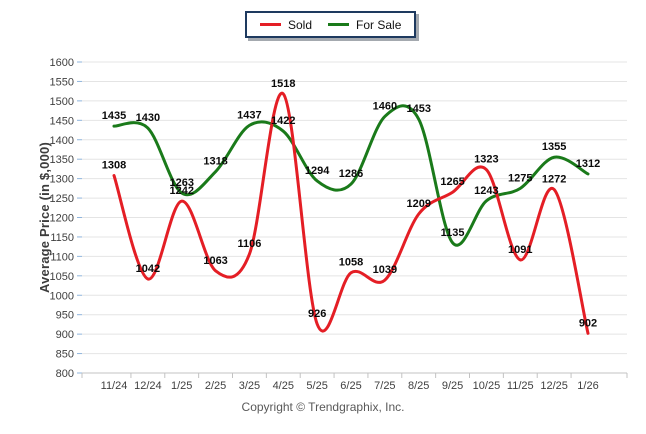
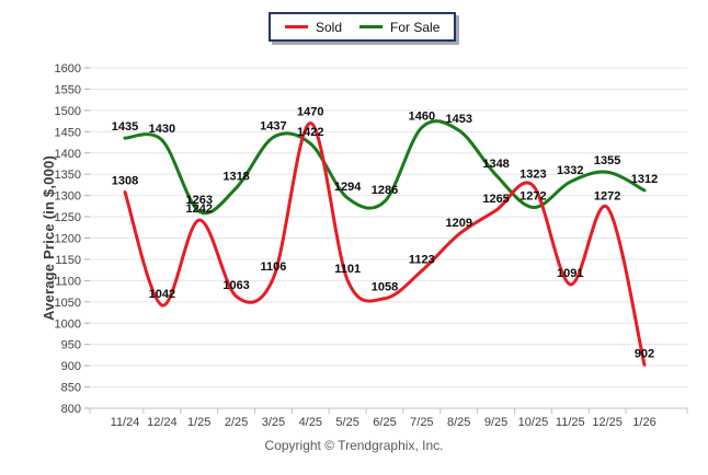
Sold/4/25: 1518 -> 1470
Sold/5/25: 926 -> 1101
Sold/7/25: 1039 -> 1123
For Sale/9/25: 1135 -> 1348
For Sale/10/25: 1243 -> 1272
For Sale/11/25: 1275 -> 1332
